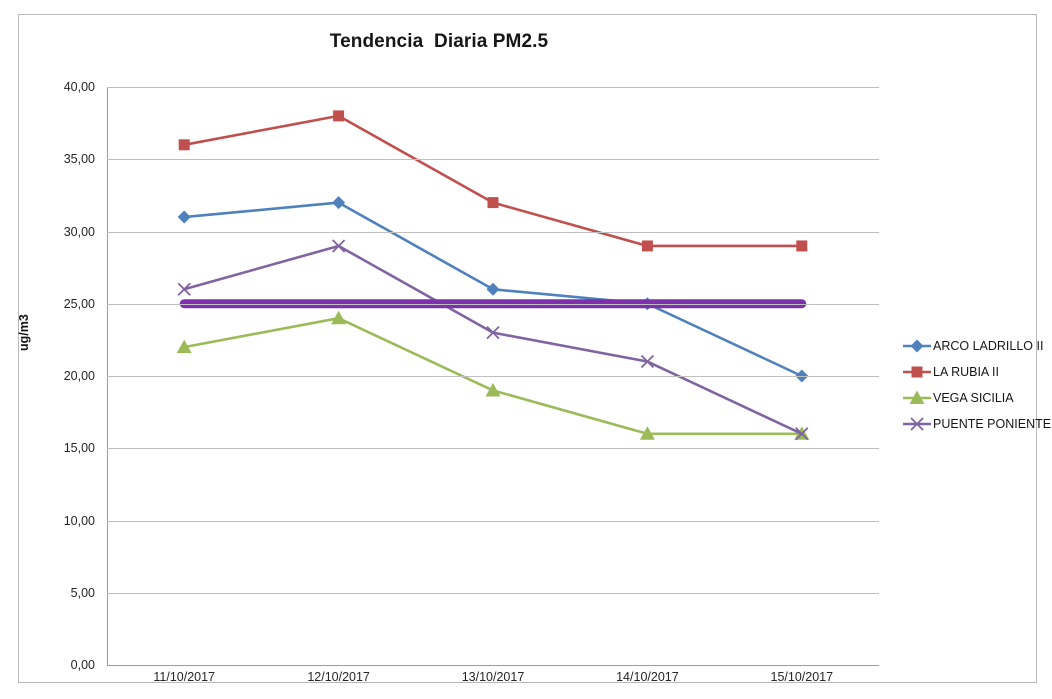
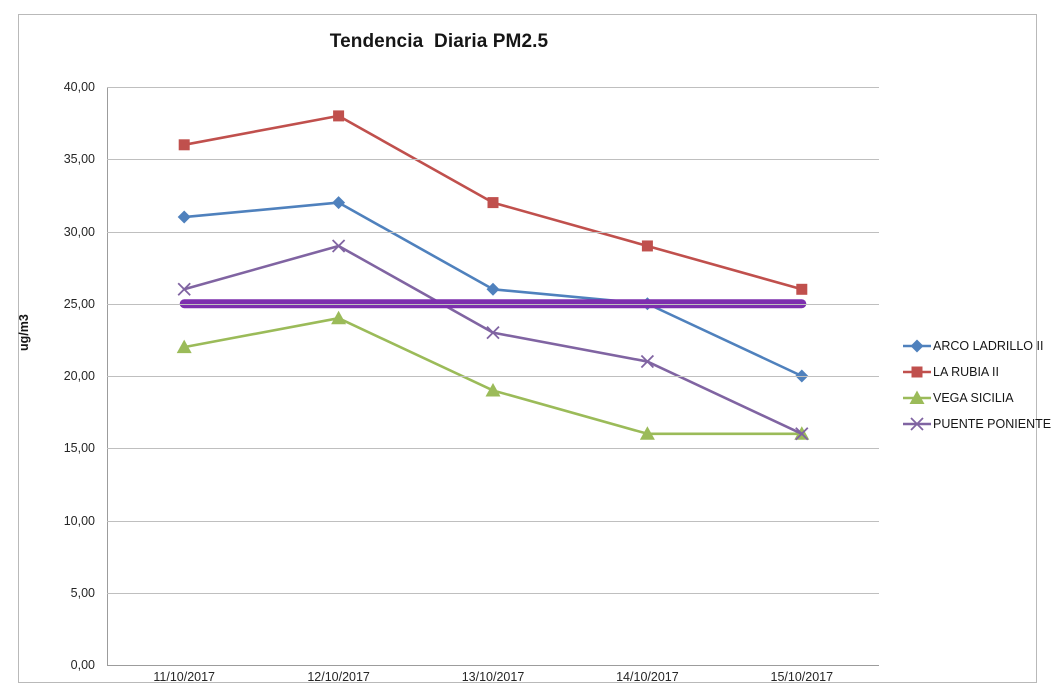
LA RUBIA II/15/10/2017: 29 -> 26
